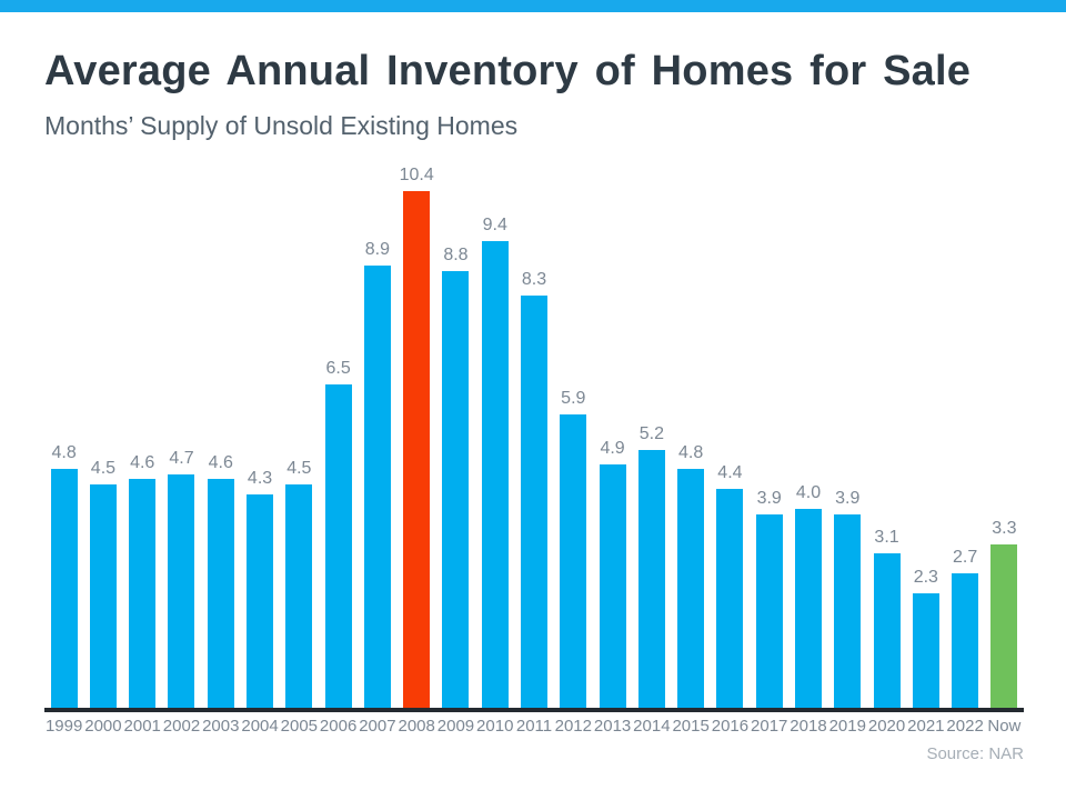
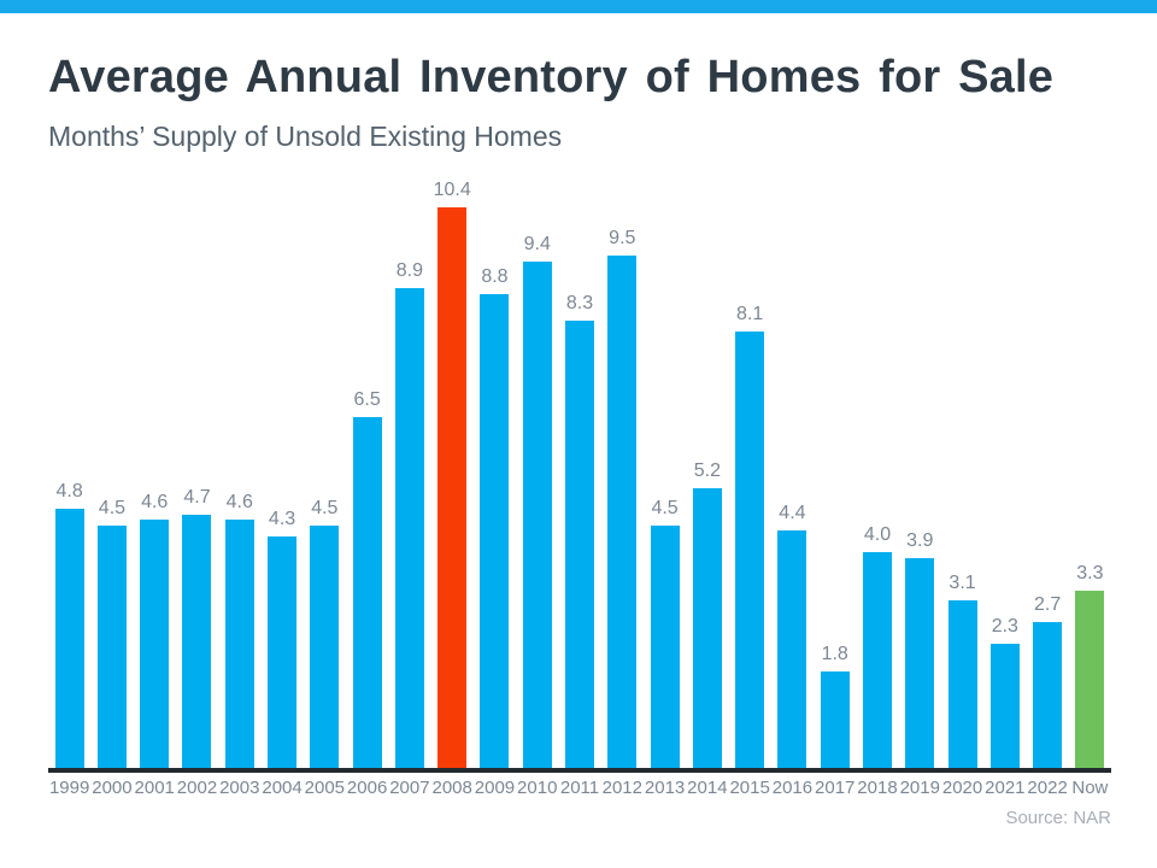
2012: 5.9 -> 9.5
2013: 4.9 -> 4.5
2015: 4.8 -> 8.1
2017: 3.9 -> 1.8
